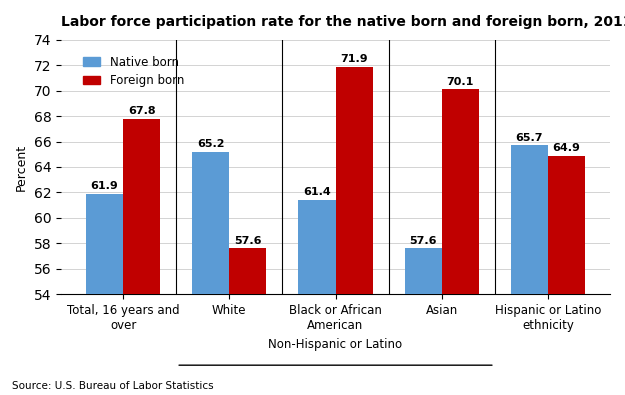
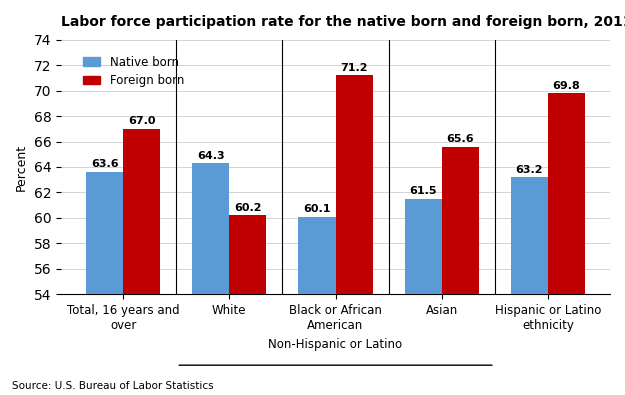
Native born/Total, 16 years and over: 61.9 -> 63.6
Foreign born/Total, 16 years and over: 67.8 -> 67.0
Native born/White: 65.2 -> 64.3
Foreign born/White: 57.6 -> 60.2
Native born/Black or African American: 61.4 -> 60.1
Foreign born/Black or African American: 71.9 -> 71.2
Native born/Asian: 57.6 -> 61.5
Foreign born/Asian: 70.1 -> 65.6
Native born/Hispanic or Latino ethnicity: 65.7 -> 63.2
Foreign born/Hispanic or Latino ethnicity: 64.9 -> 69.8
